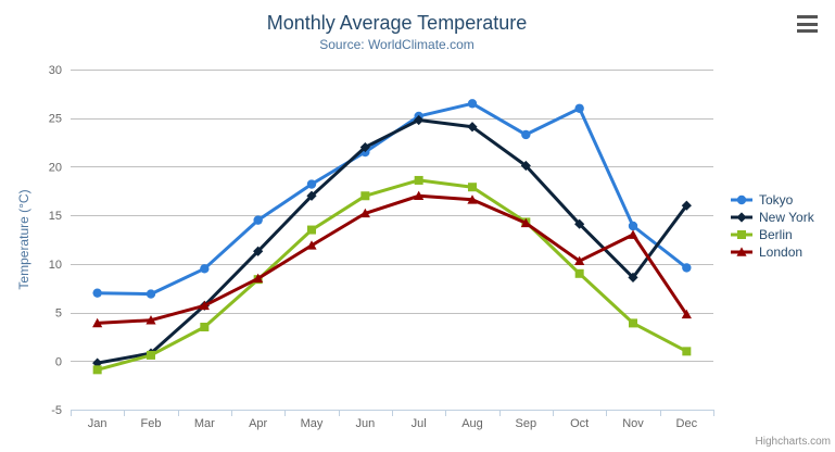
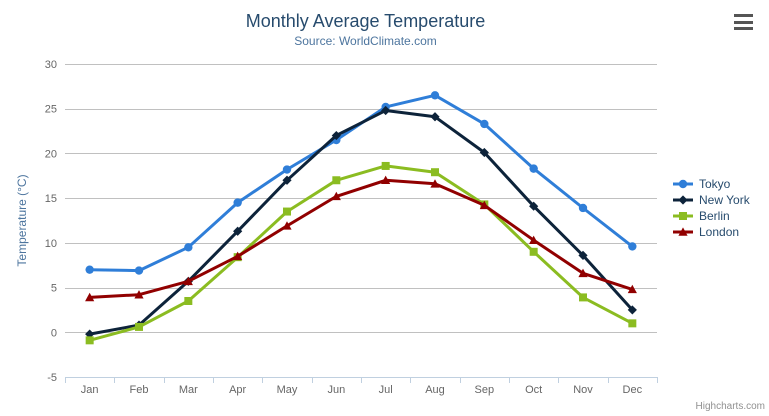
Tokyo/Oct: 26 -> 18
London/Nov: 13 -> 7
New York/Dec: 16 -> 2
